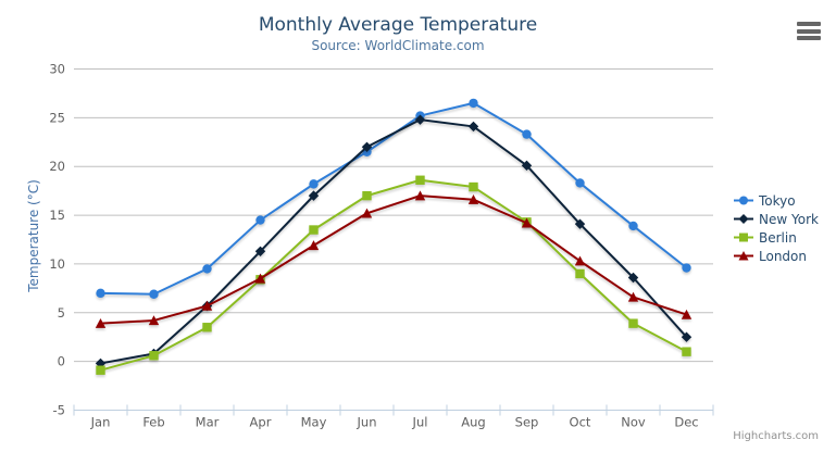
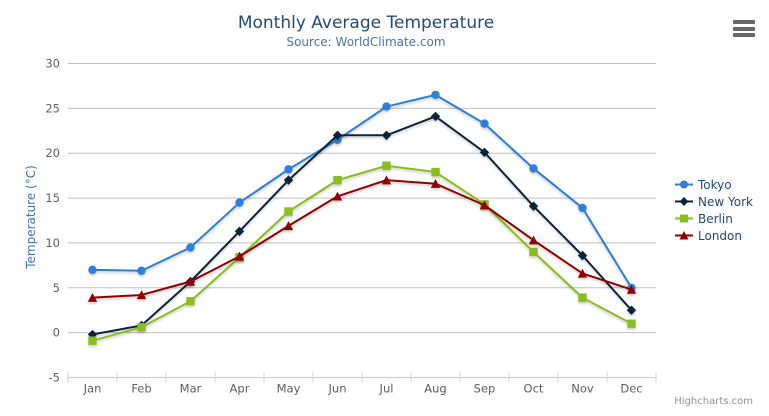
New York/Jul: 25 -> 22
Tokyo/Dec: 10 -> 5
